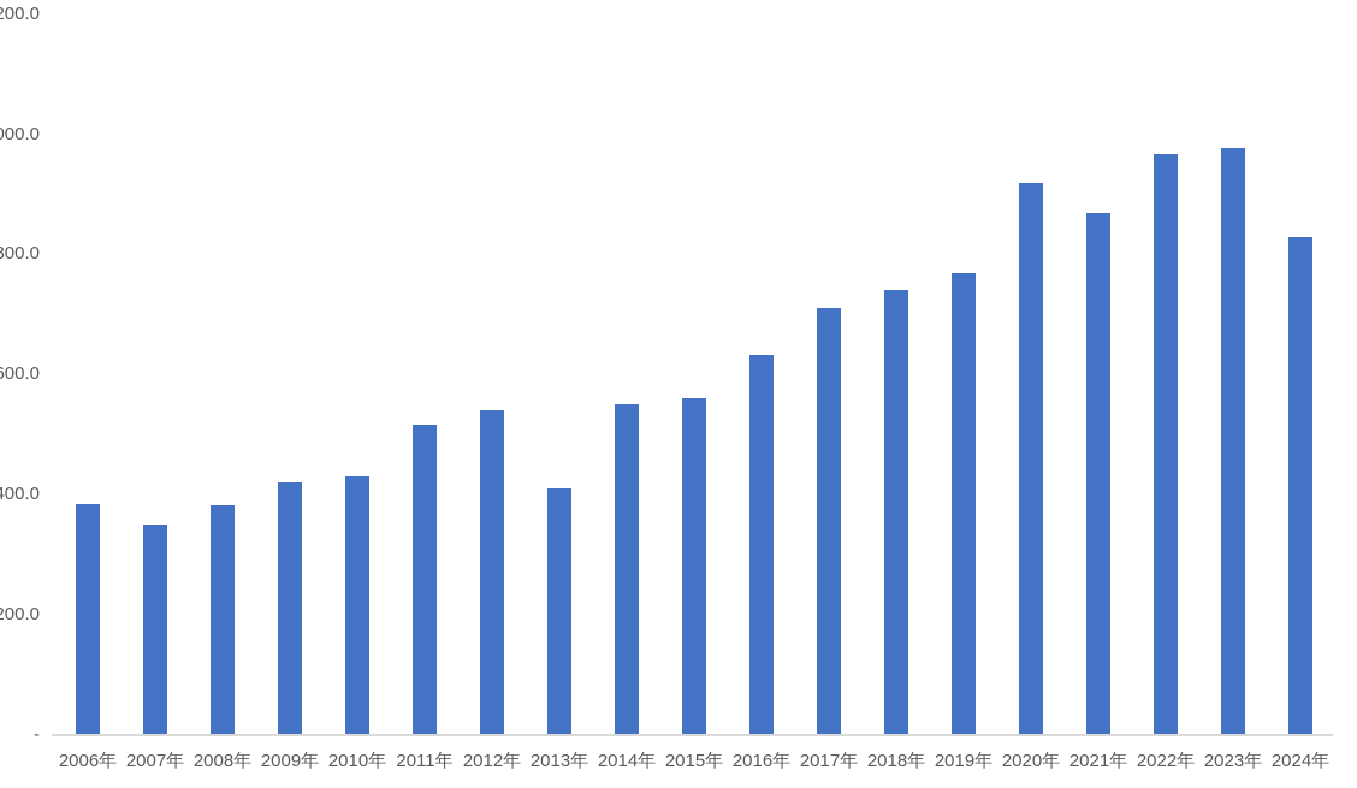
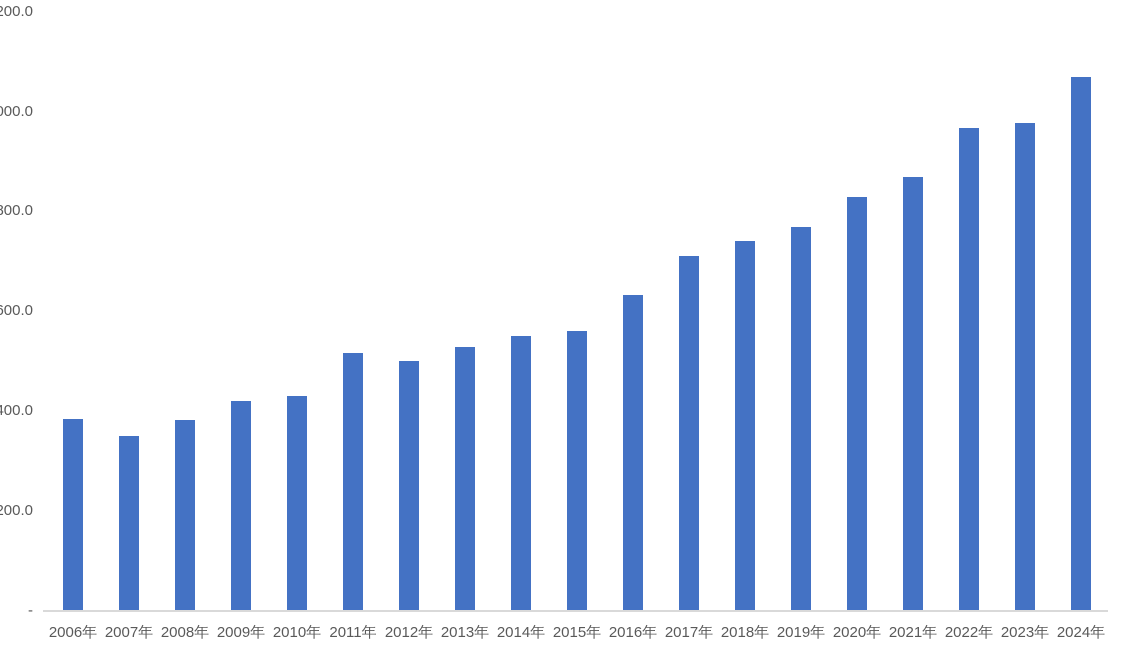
2012年: 540 -> 500
2013年: 410 -> 530
2020年: 920 -> 830
2024年: 830 -> 1070
